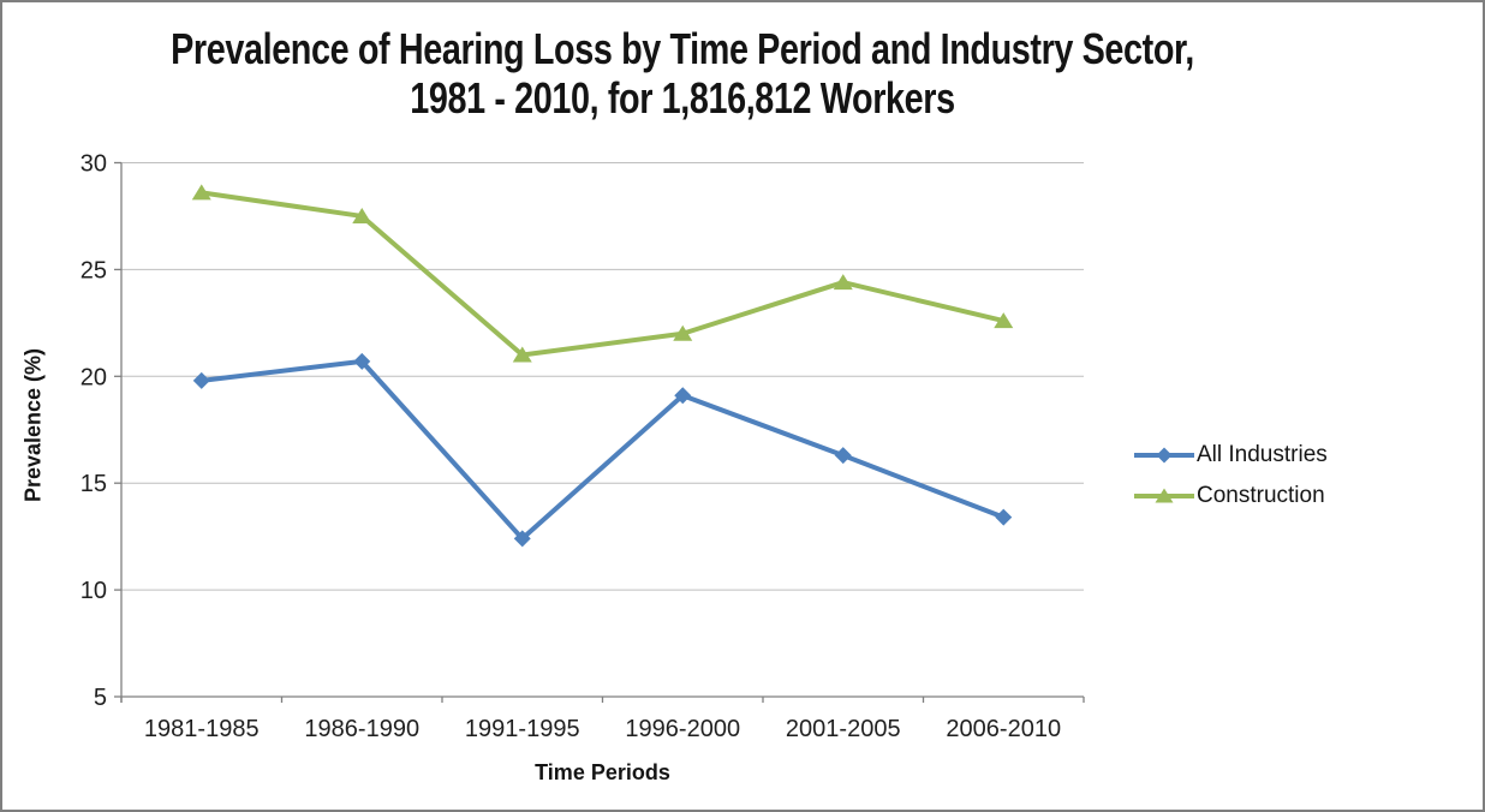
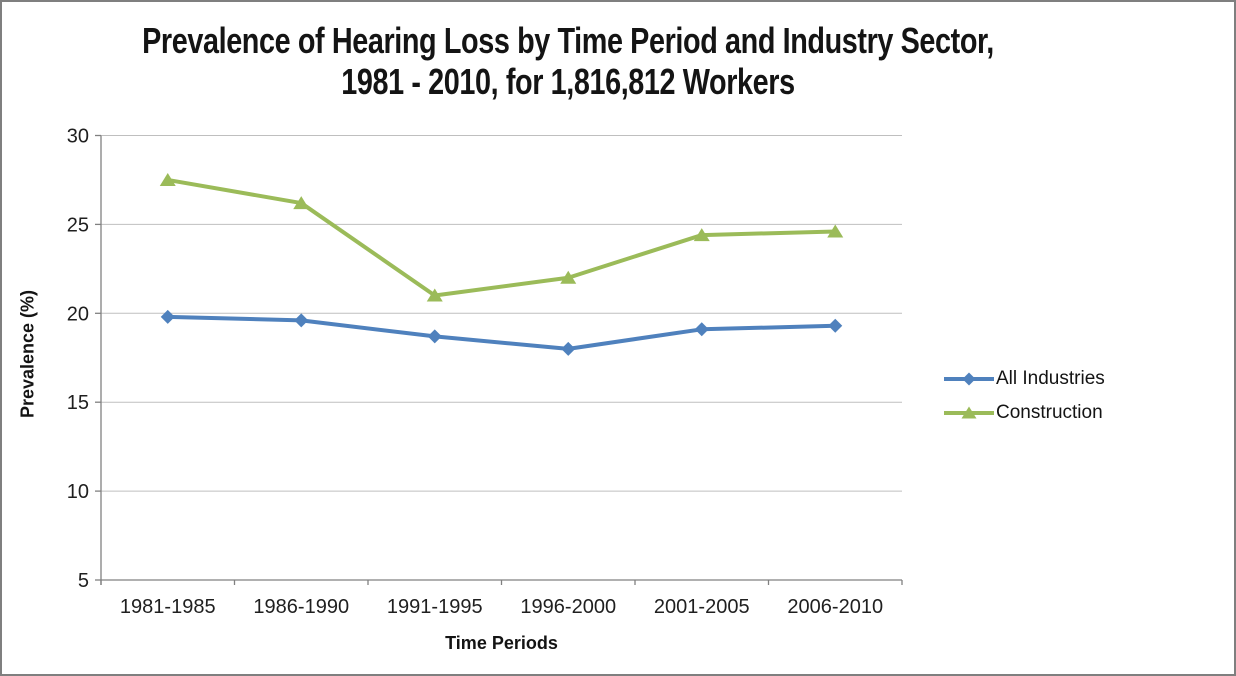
Construction/1981-1985: 28.6 -> 27.5
All Industries/1986-1990: 20.7 -> 19.6
Construction/1986-1990: 27.5 -> 26.2
All Industries/1991-1995: 12.4 -> 18.7
All Industries/1996-2000: 19.1 -> 18.0
All Industries/2001-2005: 16.3 -> 19.1
All Industries/2006-2010: 13.4 -> 19.3
Construction/2006-2010: 22.6 -> 24.6
